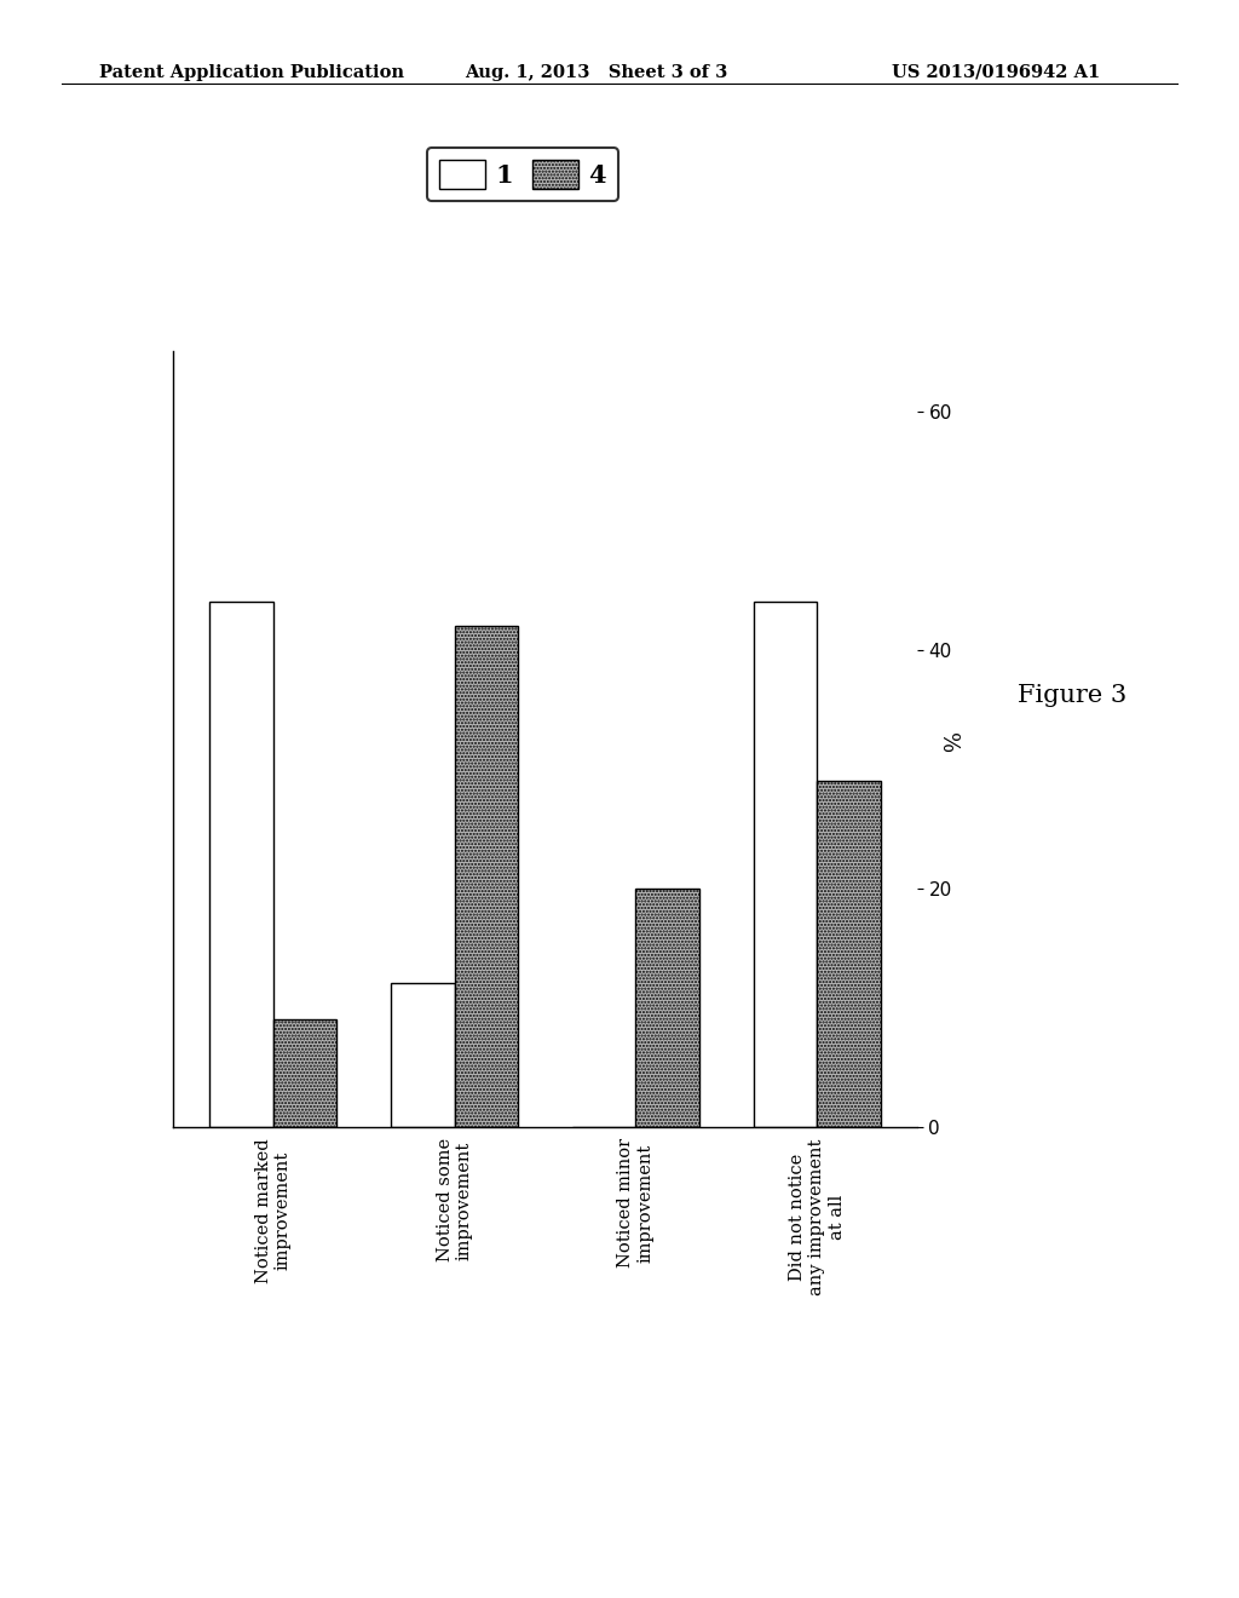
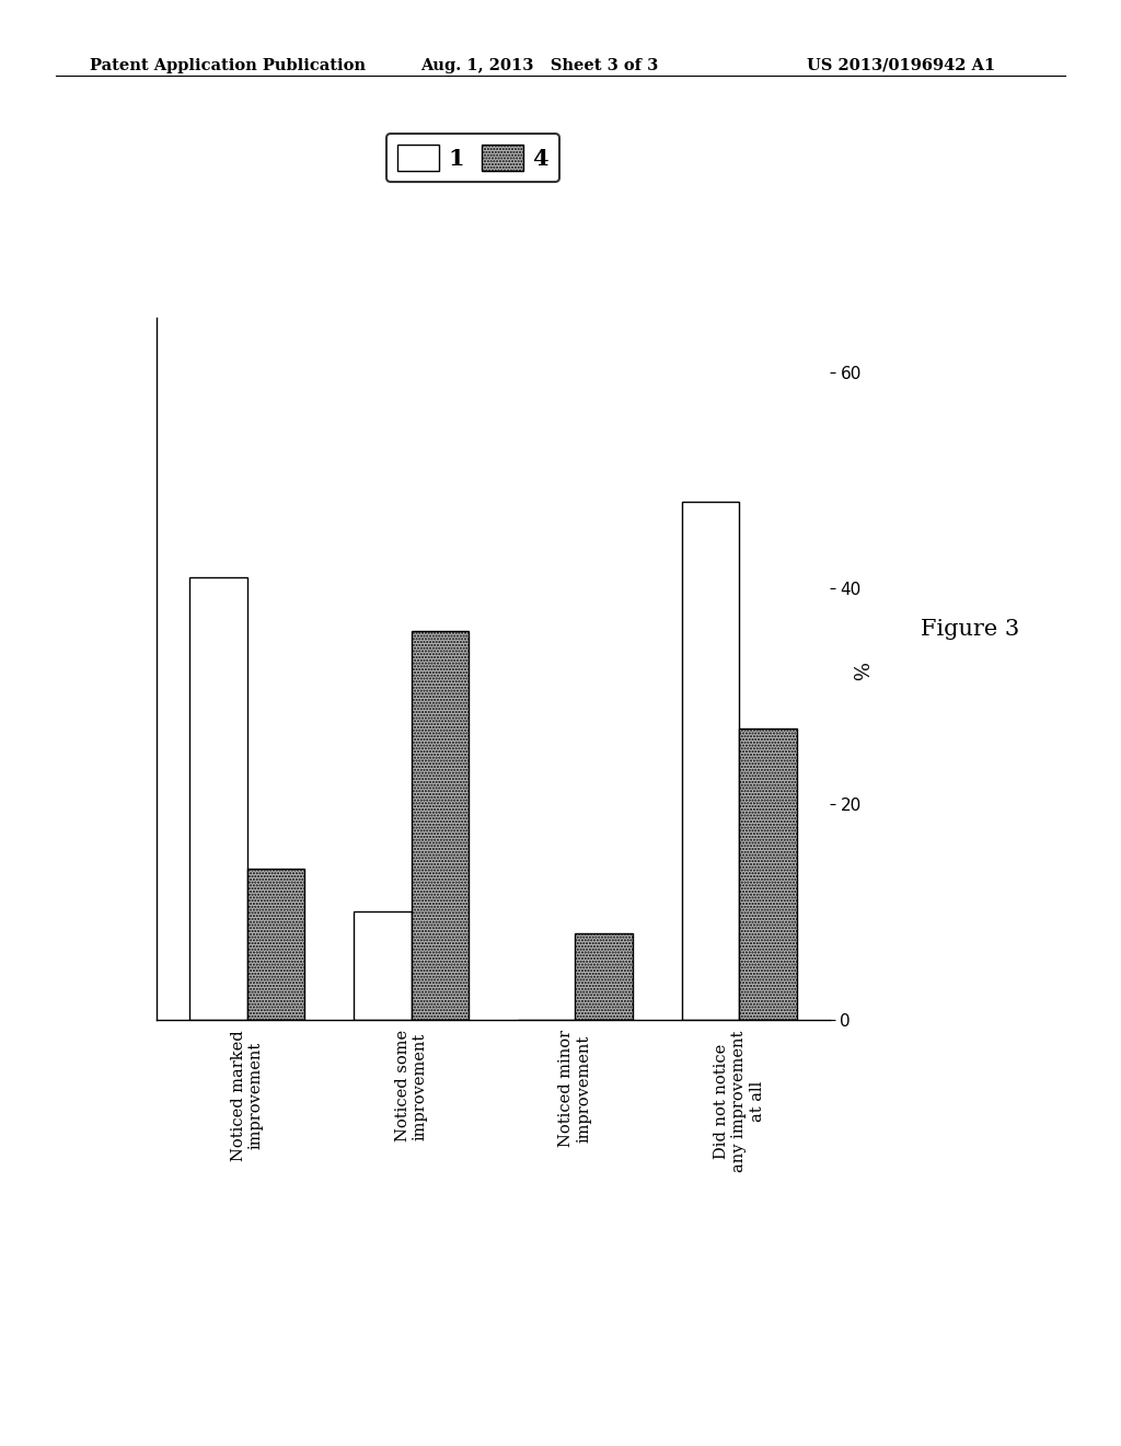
1/Noticed marked improvement: 44 -> 41
4/Noticed marked improvement: 9 -> 14
1/Noticed some improvement: 12 -> 10
4/Noticed some improvement: 42 -> 36
4/Noticed minor improvement: 20 -> 8
1/Did not notice any improvement at all: 44 -> 48
4/Did not notice any improvement at all: 29 -> 27
